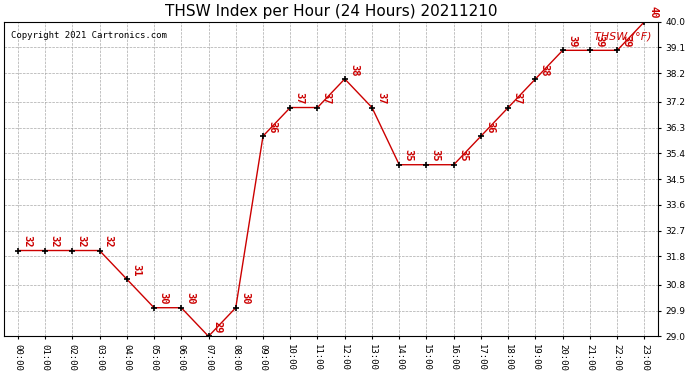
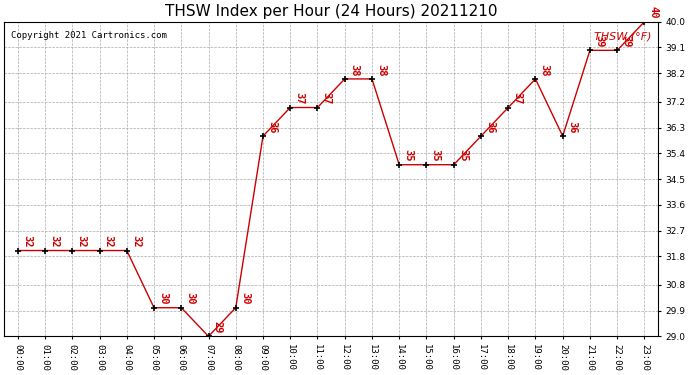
04:00: 31 -> 32
13:00: 37 -> 38
20:00: 39 -> 36
